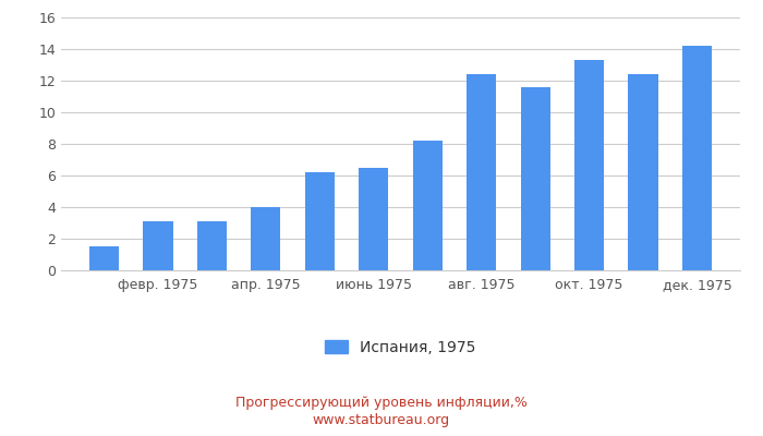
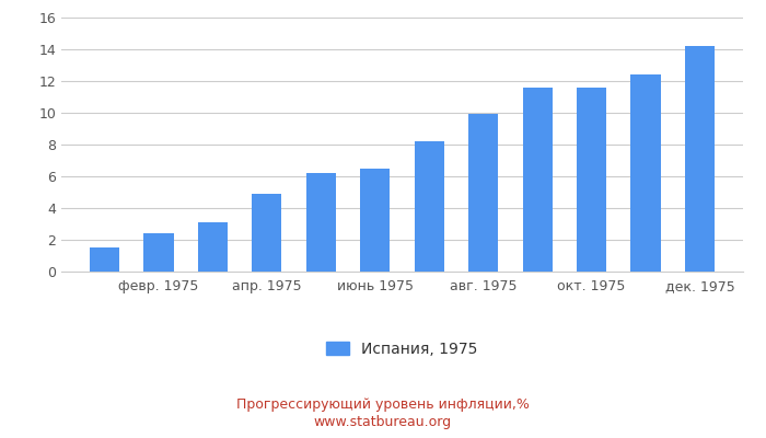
февр. 1975: 3.1 -> 2.4
апр. 1975: 4.0 -> 4.9
авг. 1975: 12.4 -> 9.9
окт. 1975: 13.3 -> 11.6
